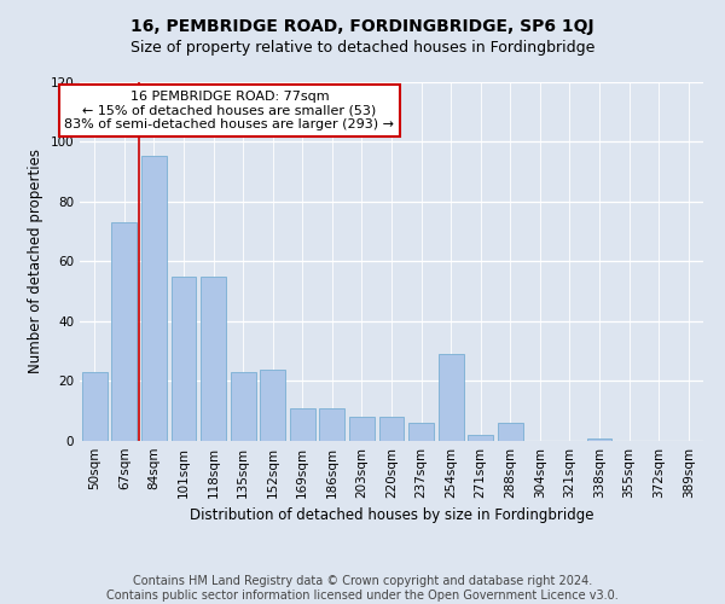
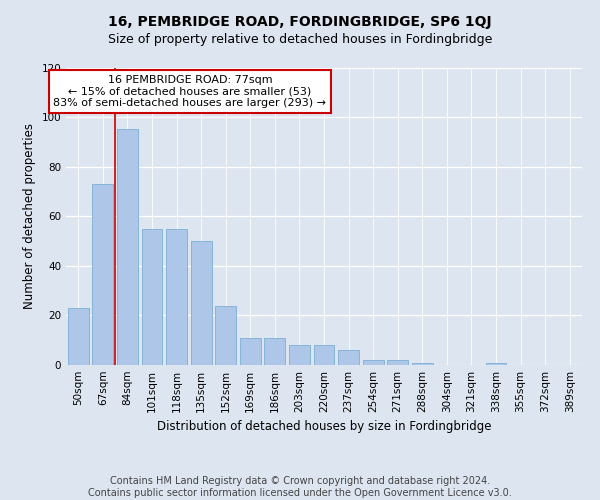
135sqm: 23 -> 50
254sqm: 29 -> 2
288sqm: 6 -> 1
